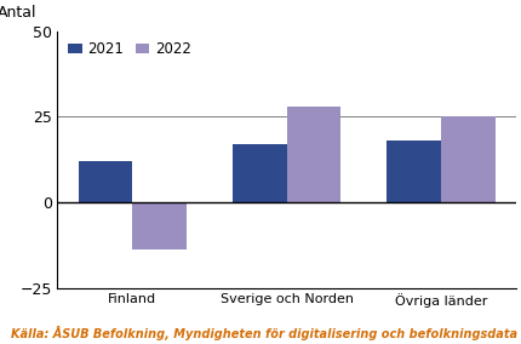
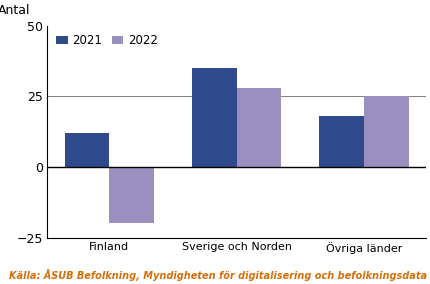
2022/Finland: -14 -> -20
2021/Sverige och Norden: 17 -> 35
